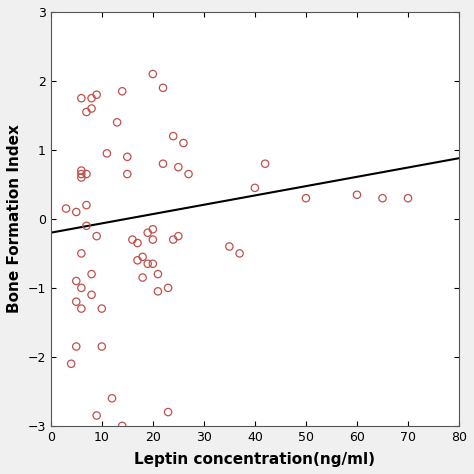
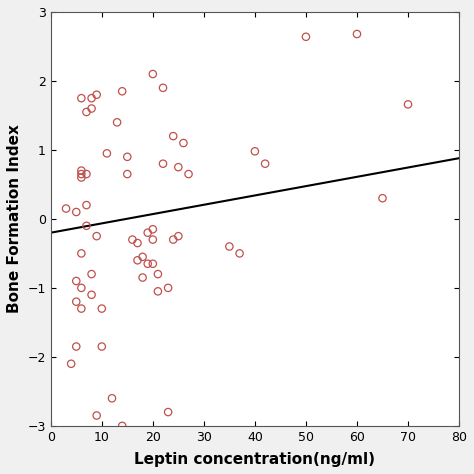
40: 0.45 -> 0.98
50: 0.30 -> 2.64
60: 0.35 -> 2.68
70: 0.30 -> 1.66
